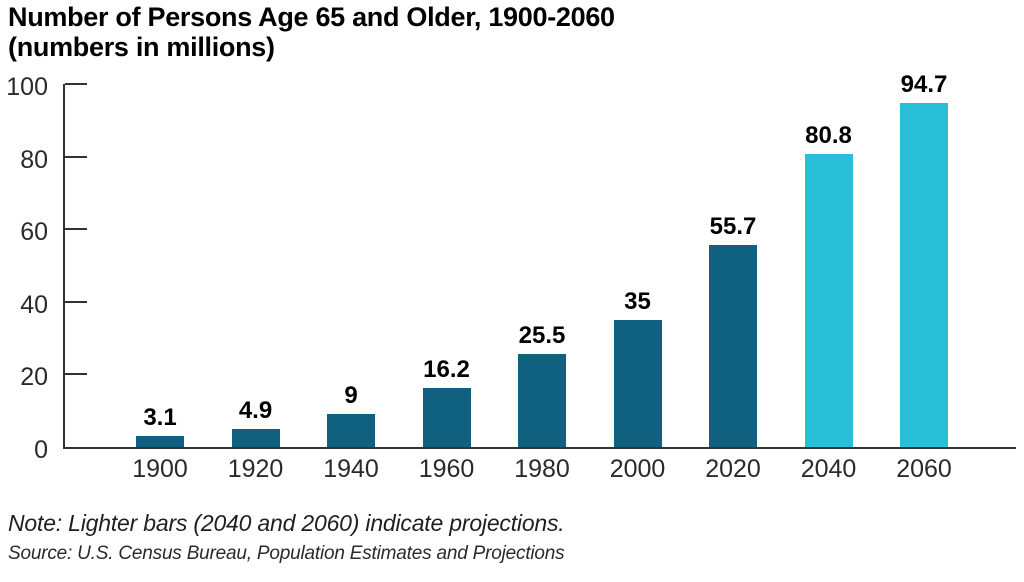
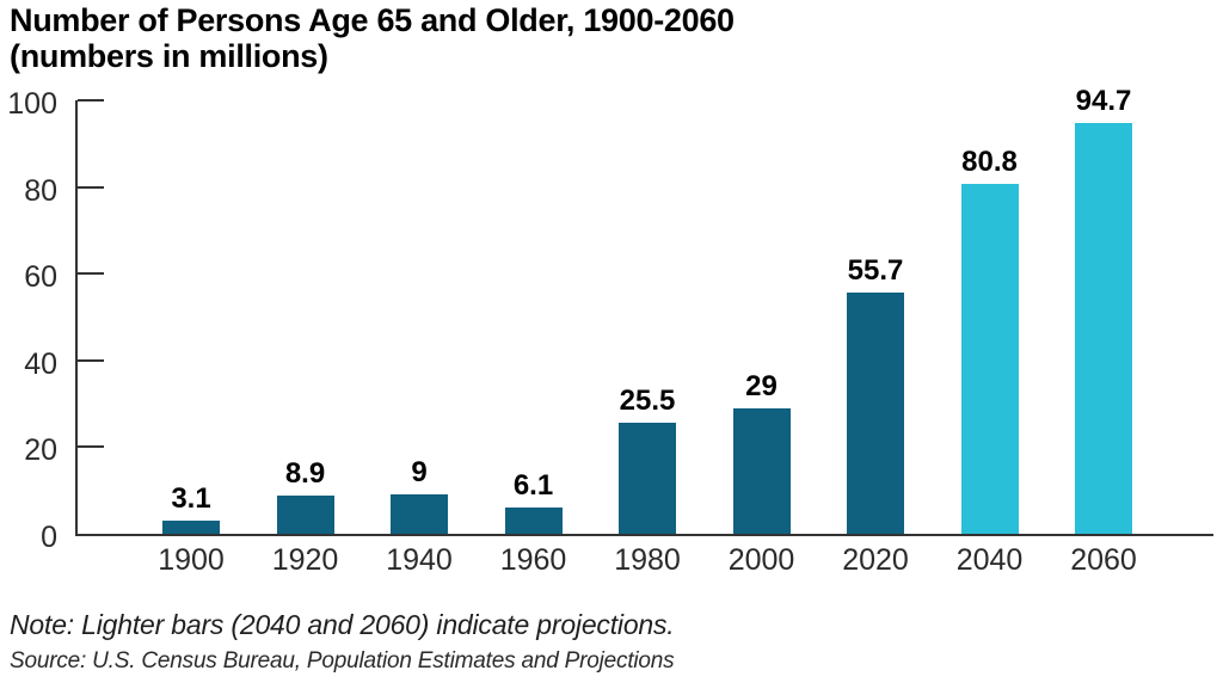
1920: 4.9 -> 8.9
1960: 16.2 -> 6.1
2000: 35 -> 29
